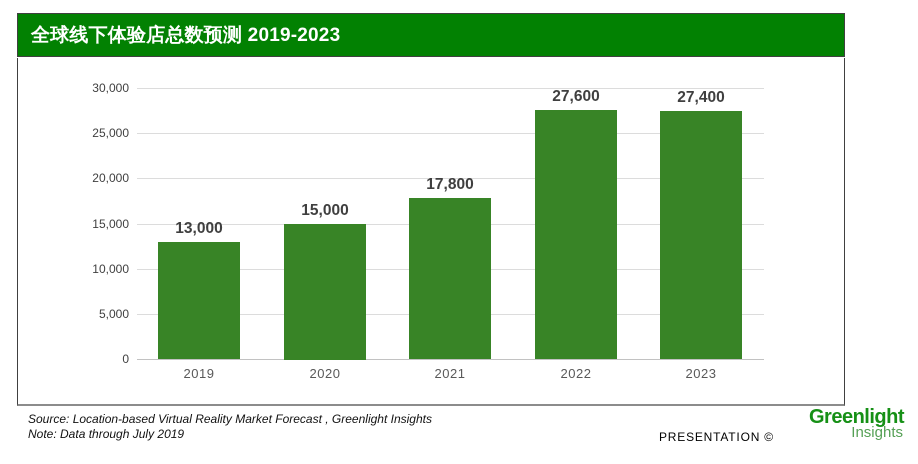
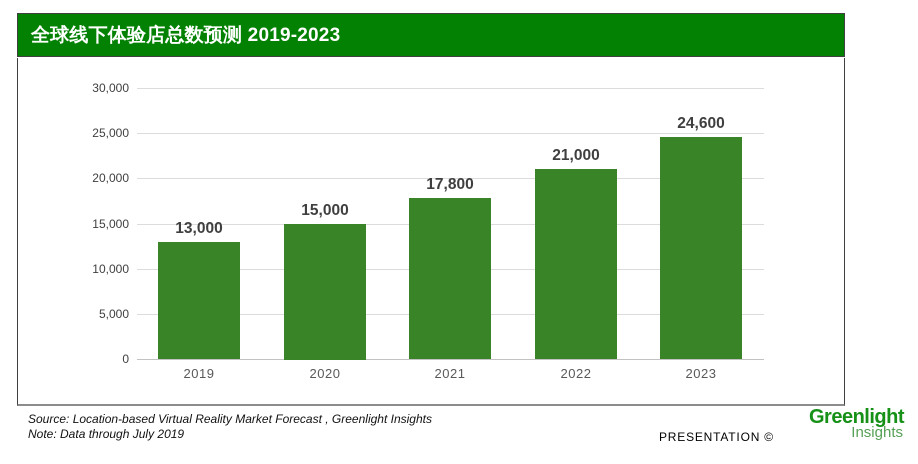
2022: 27,600 -> 21,000
2023: 27,400 -> 24,600
